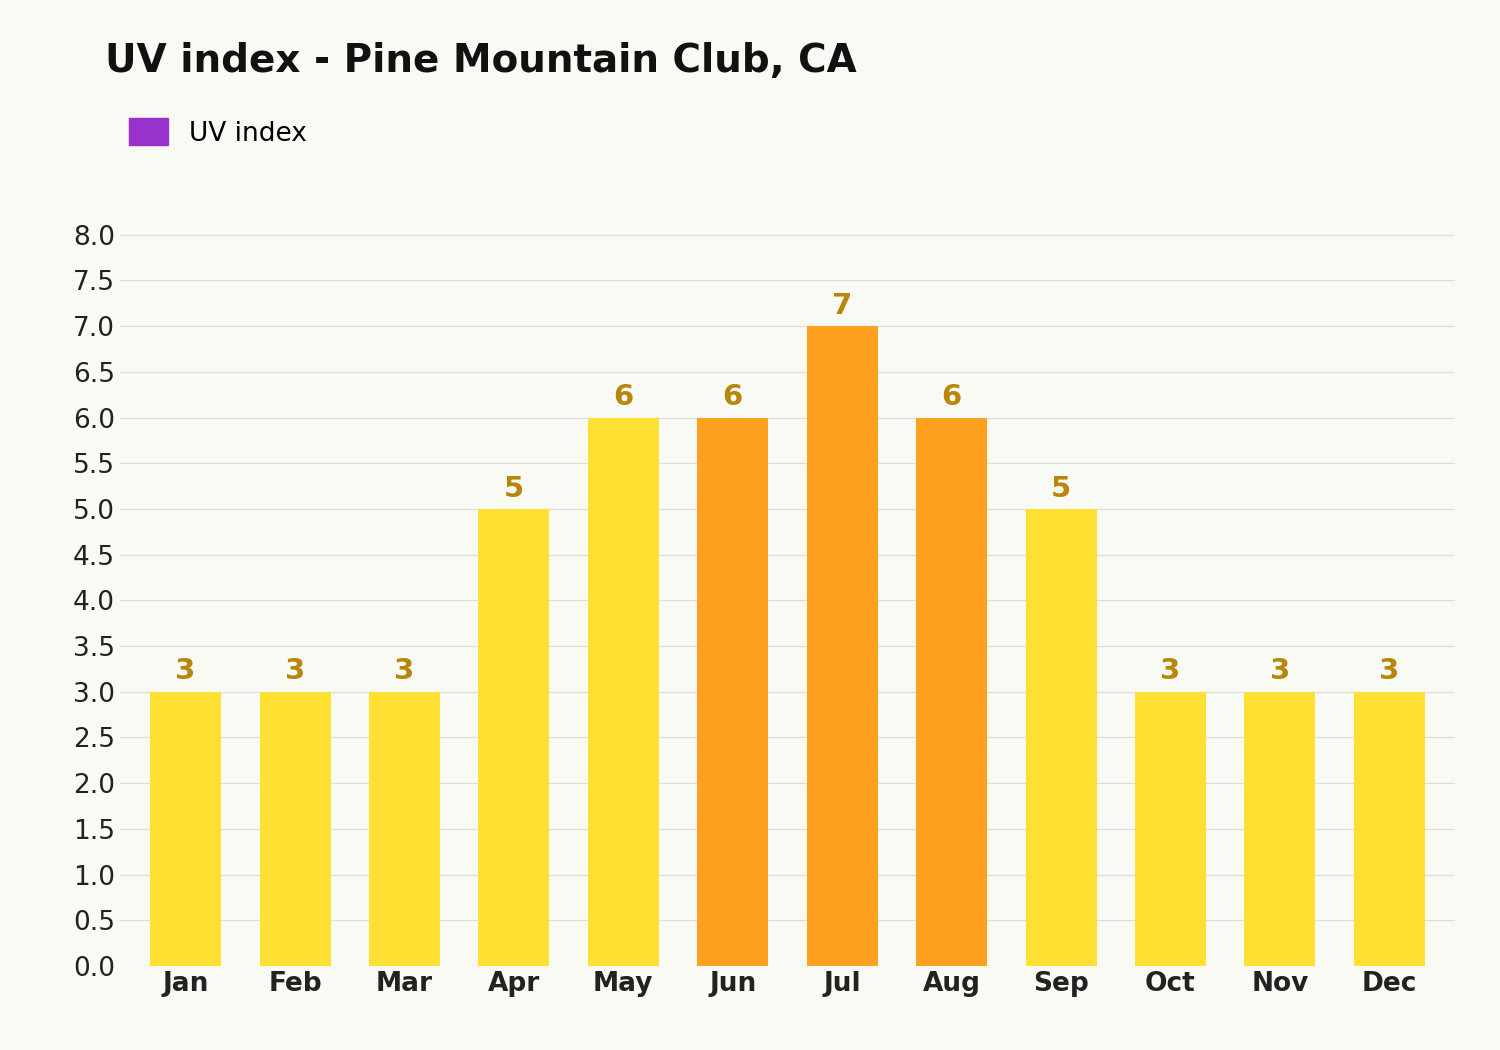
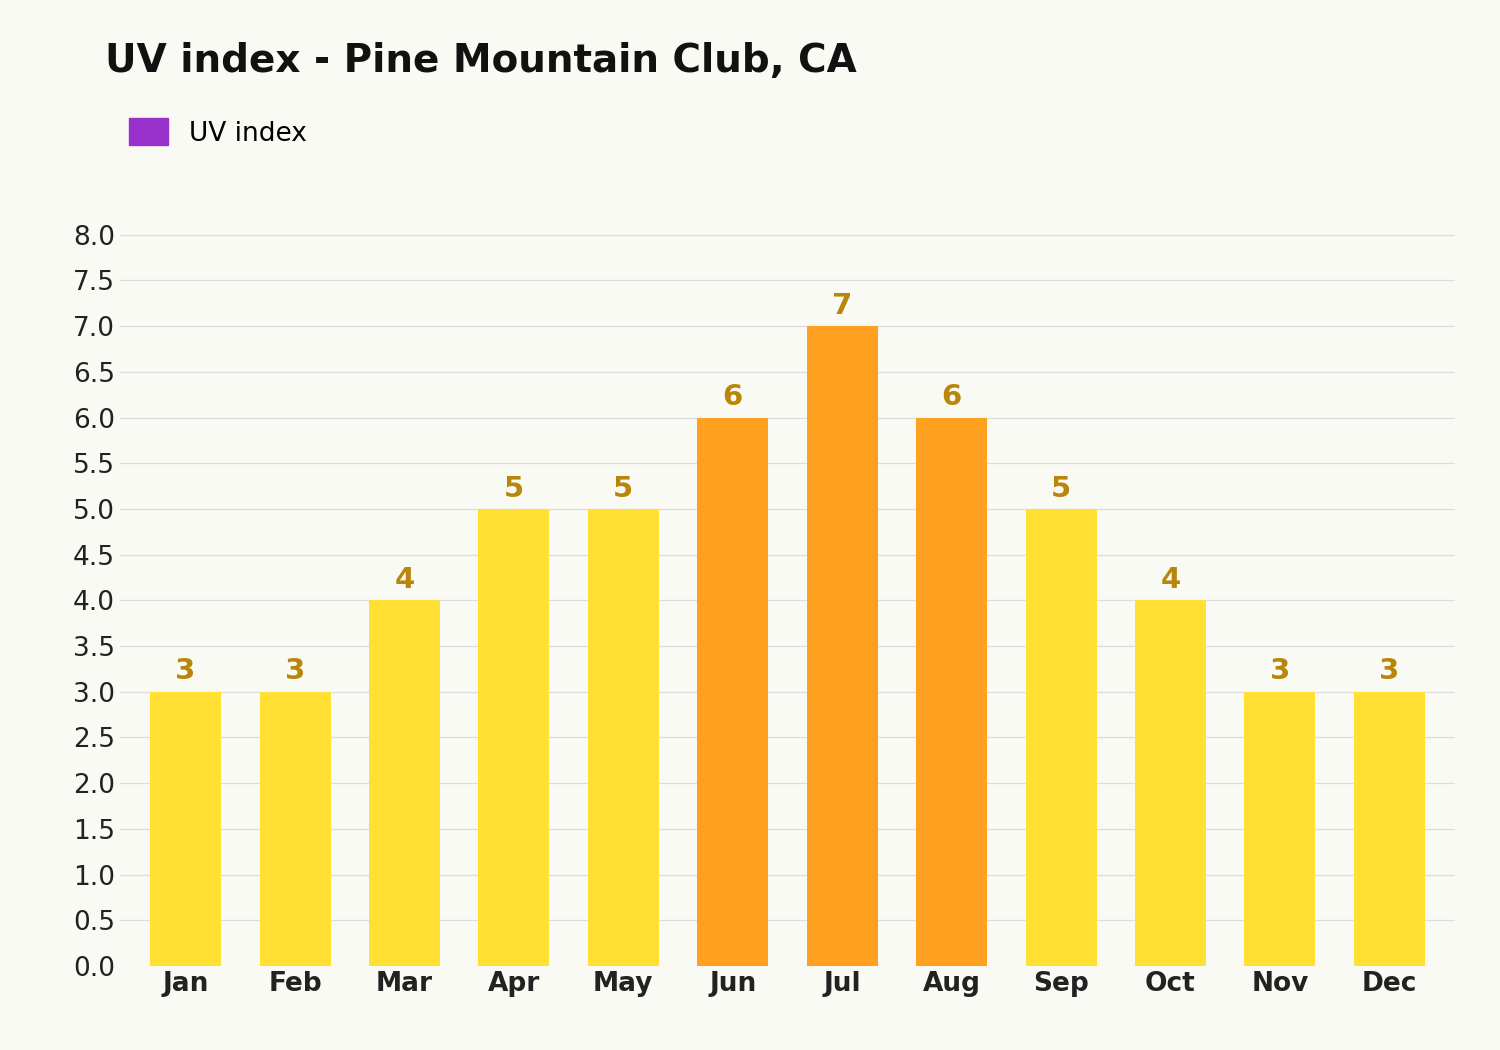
Mar: 3 -> 4
May: 6 -> 5
Oct: 3 -> 4
